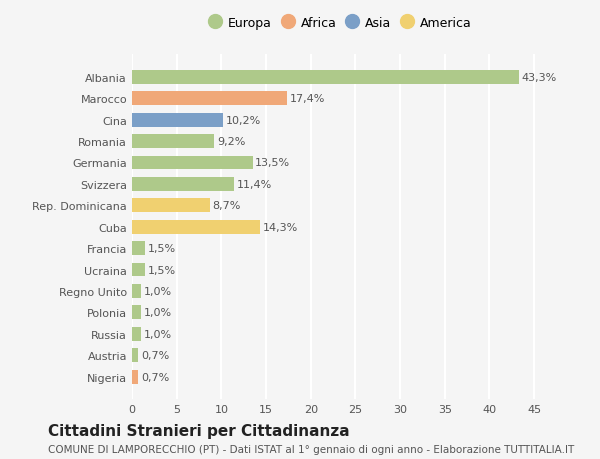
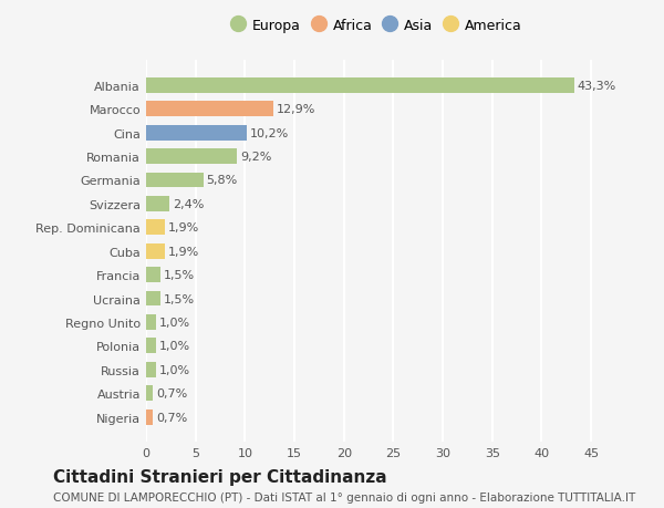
Marocco: 17,4% -> 12,9%
Germania: 13,5% -> 5,8%
Svizzera: 11,4% -> 2,4%
Rep. Dominicana: 8,7% -> 1,9%
Cuba: 14,3% -> 1,9%
